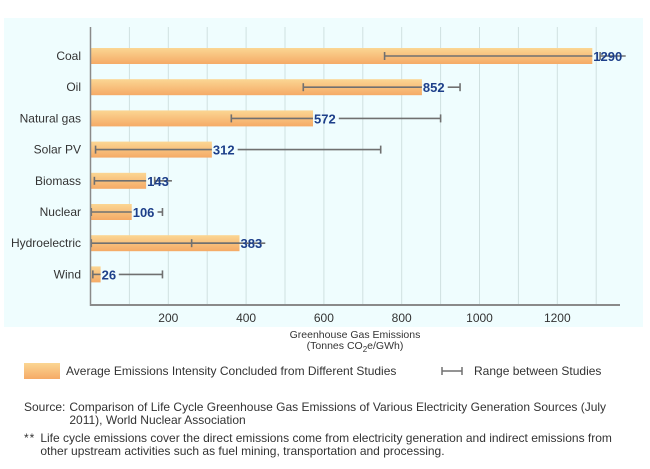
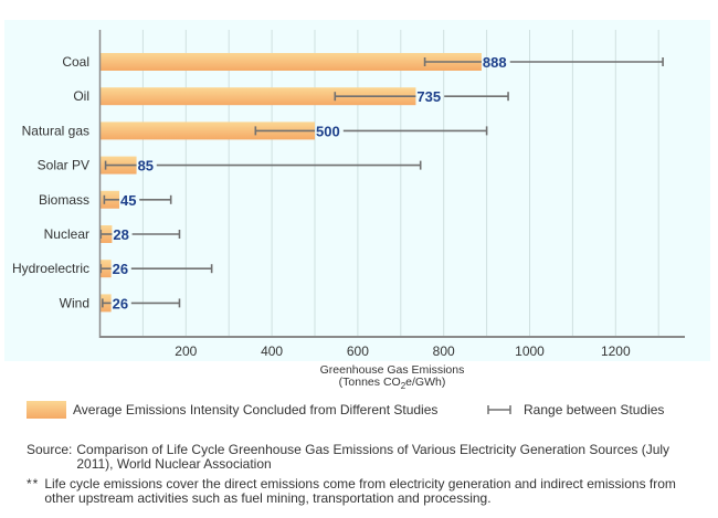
Coal: 1290 -> 888
Oil: 852 -> 735
Natural gas: 572 -> 500
Solar PV: 312 -> 85
Biomass: 143 -> 45
Nuclear: 106 -> 28
Hydroelectric: 383 -> 26
